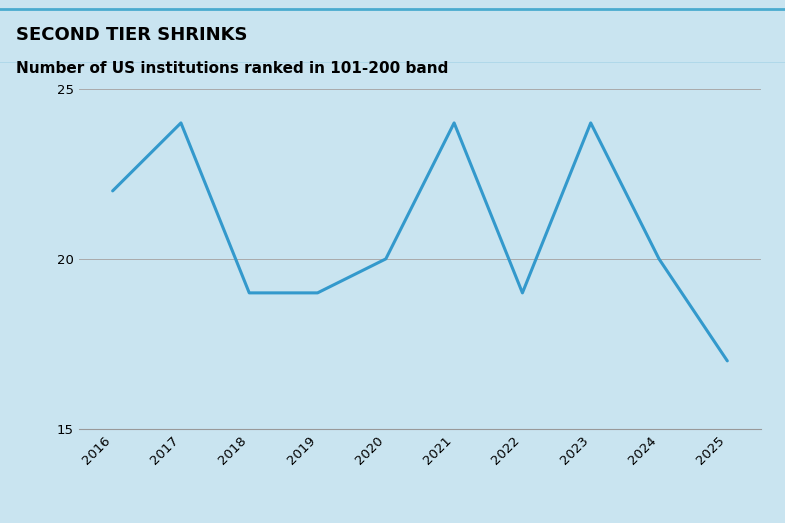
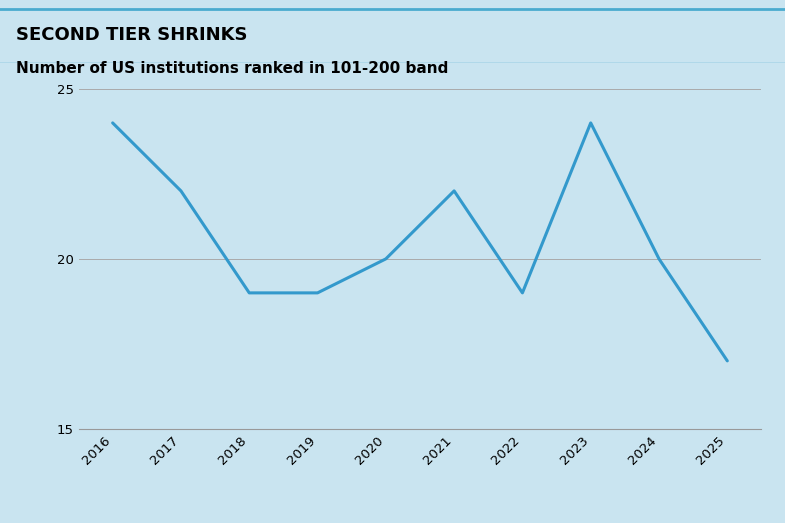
2016: 22 -> 24
2017: 24 -> 22
2021: 24 -> 22
